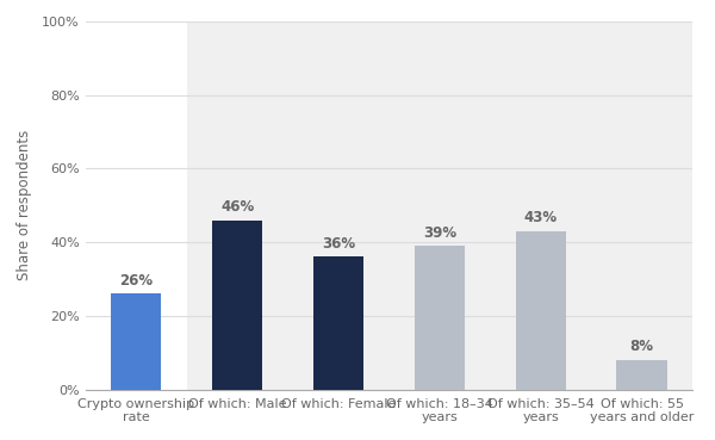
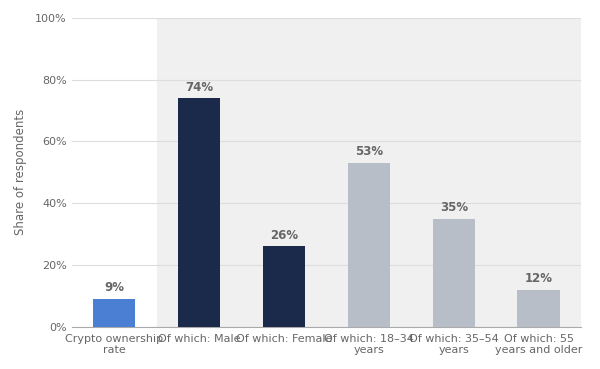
Crypto ownership rate: 26% -> 9%
Of which: Male: 46% -> 74%
Of which: Female: 36% -> 26%
Of which: 18–34 years: 39% -> 53%
Of which: 35–54 years: 43% -> 35%
Of which: 55 years and older: 8% -> 12%
